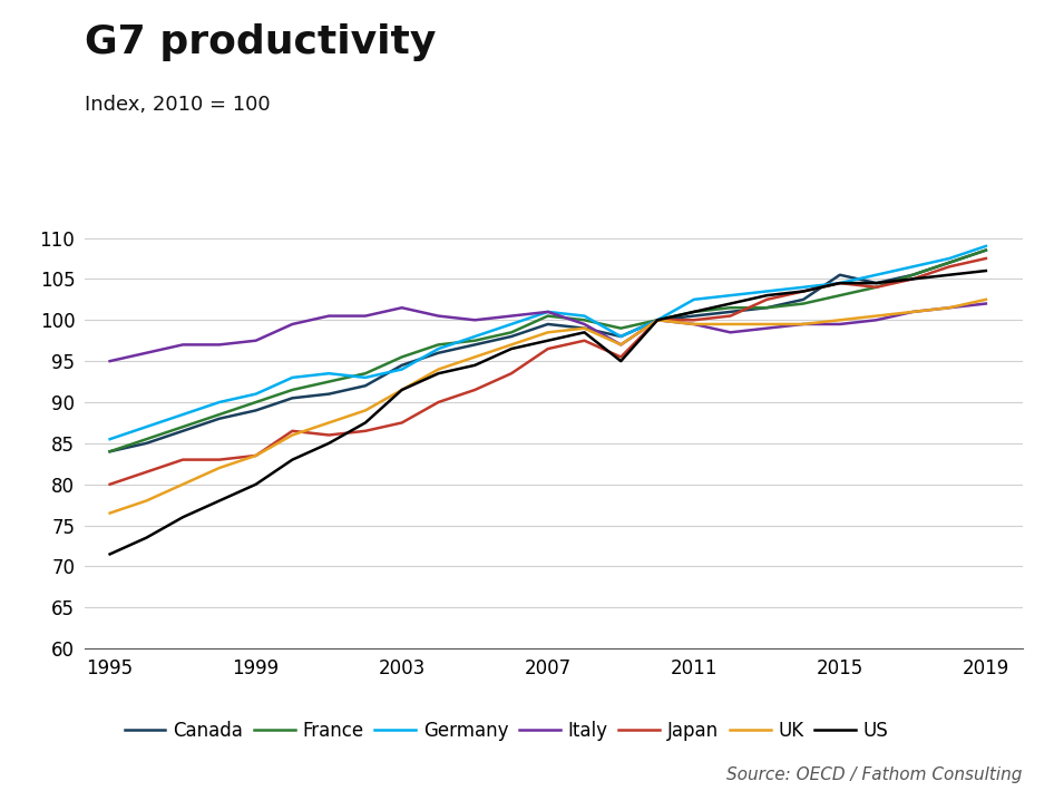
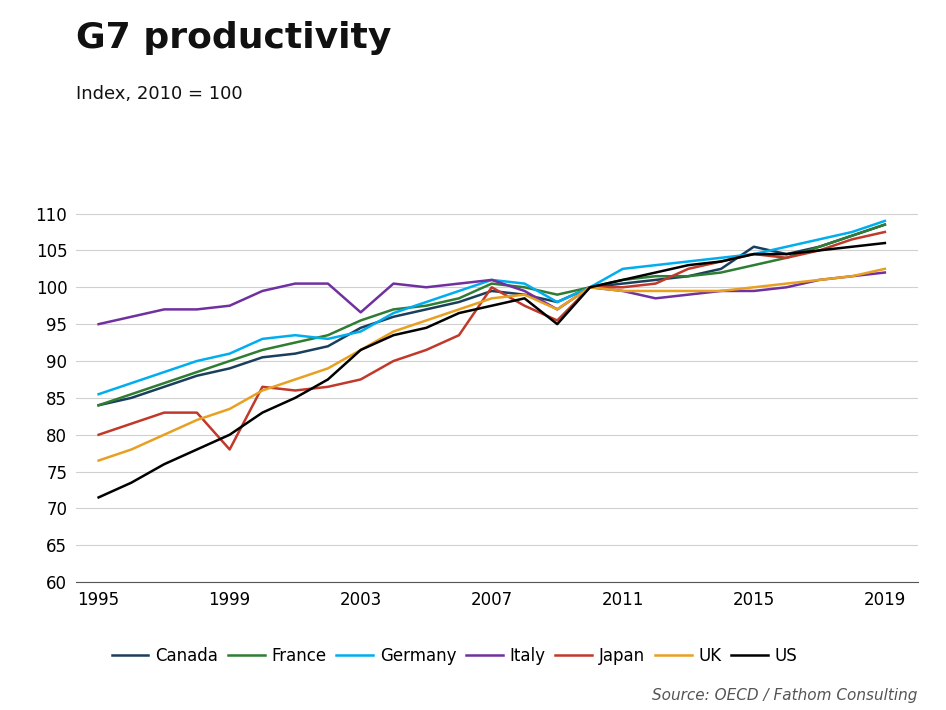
Japan/1999: 83.5 -> 78.0
Italy/2003: 101.5 -> 96.6
Japan/2007: 96.5 -> 100.0
